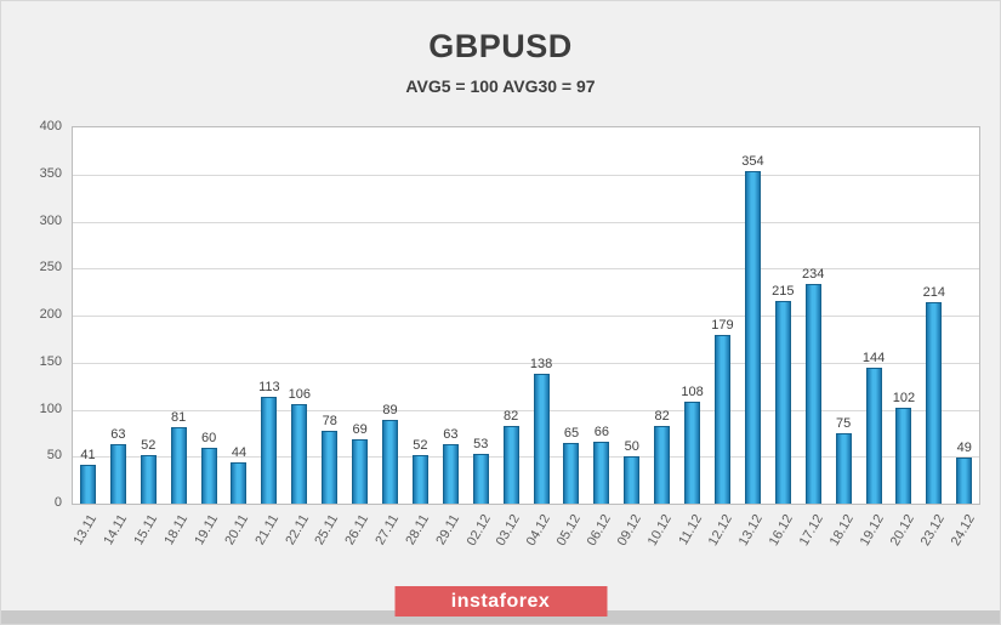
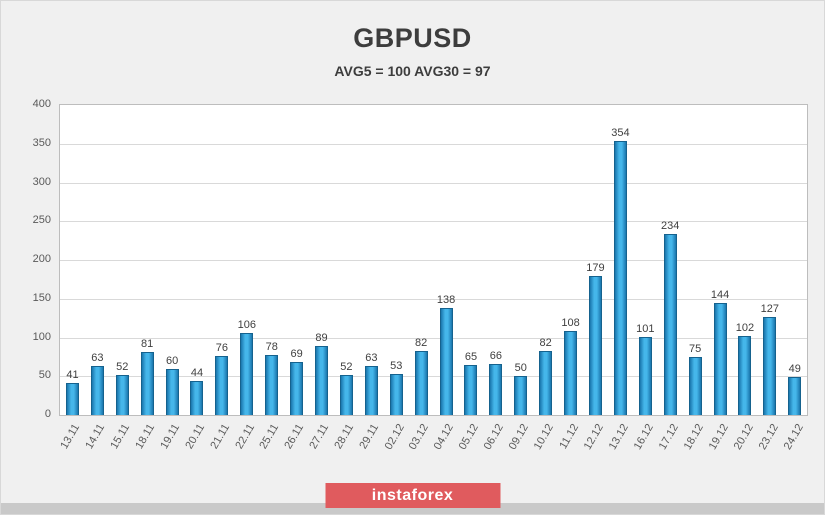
21.11: 113 -> 76
16.12: 215 -> 101
23.12: 214 -> 127
